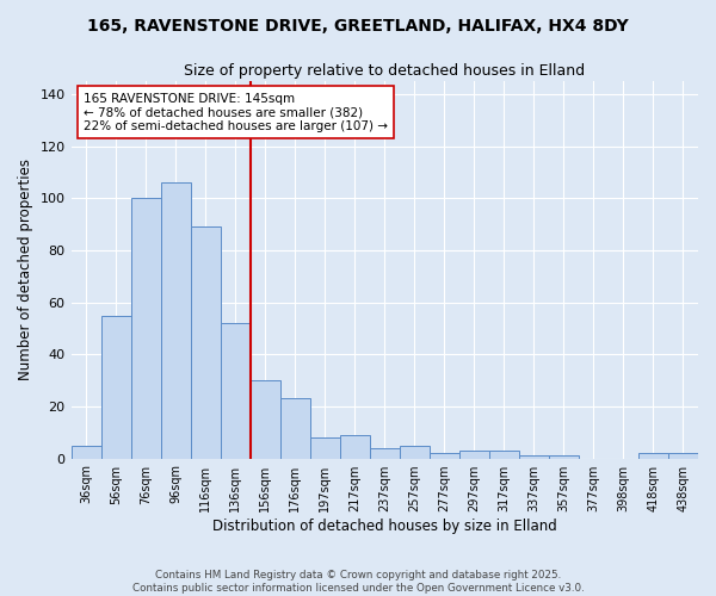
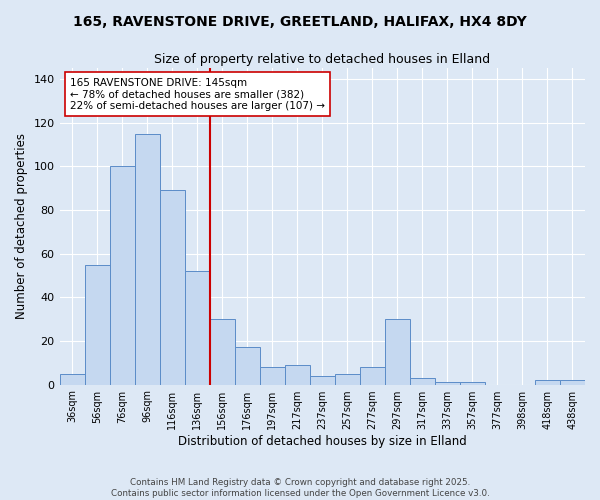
96sqm: 106 -> 115
176sqm: 23 -> 17
277sqm: 2 -> 8
297sqm: 3 -> 30
